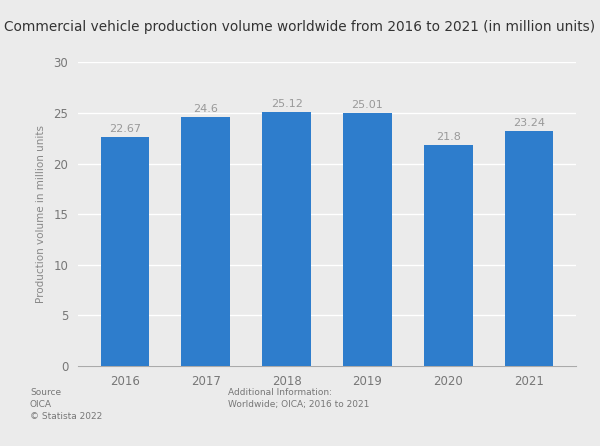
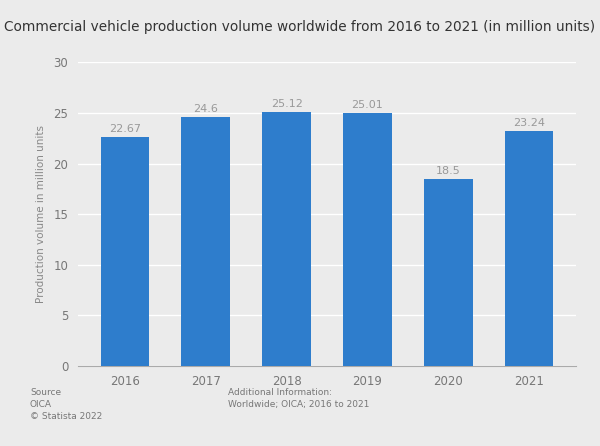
2020: 21.8 -> 18.5
